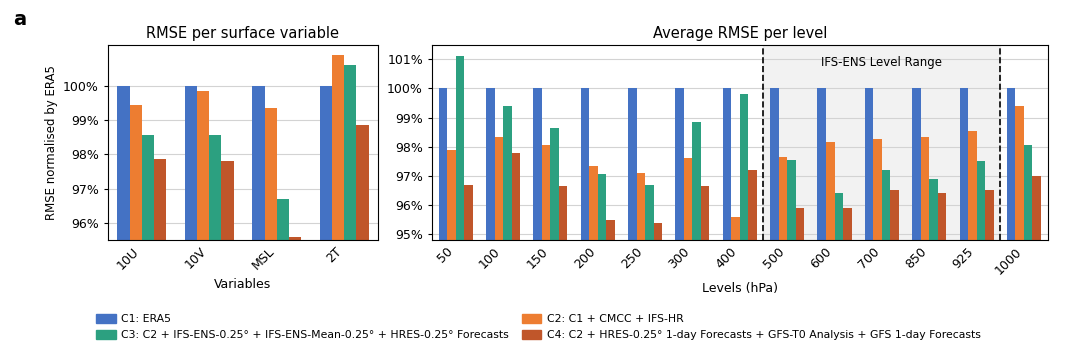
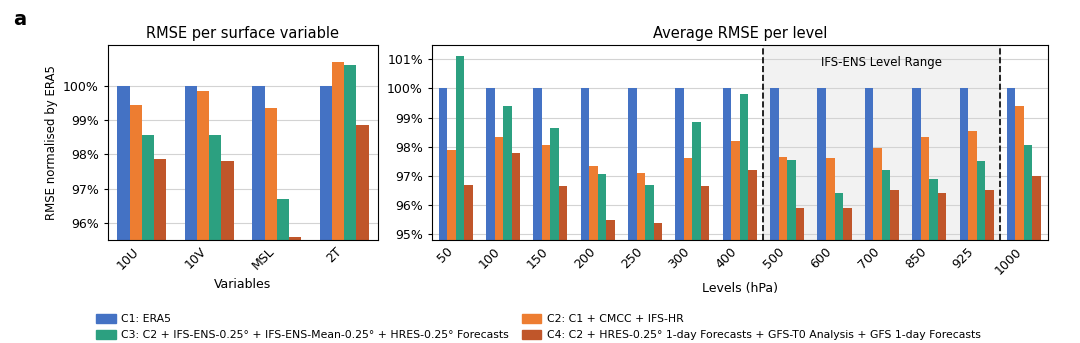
RMSE per surface variable/C2: C1 + CMCC + IFS-HR/2T: 100.90% -> 100.70%
Average RMSE per level/C2: C1 + CMCC + IFS-HR/400: 95.60% -> 98.20%
Average RMSE per level/C2: C1 + CMCC + IFS-HR/600: 98.15% -> 97.60%
Average RMSE per level/C2: C1 + CMCC + IFS-HR/700: 98.25% -> 97.95%
